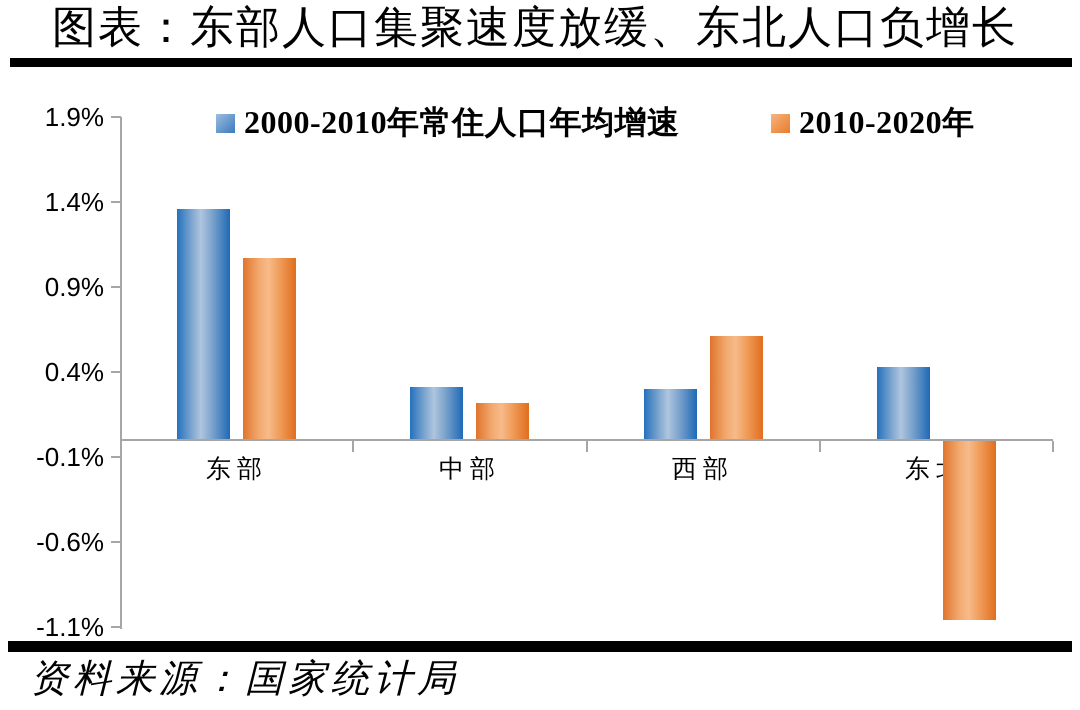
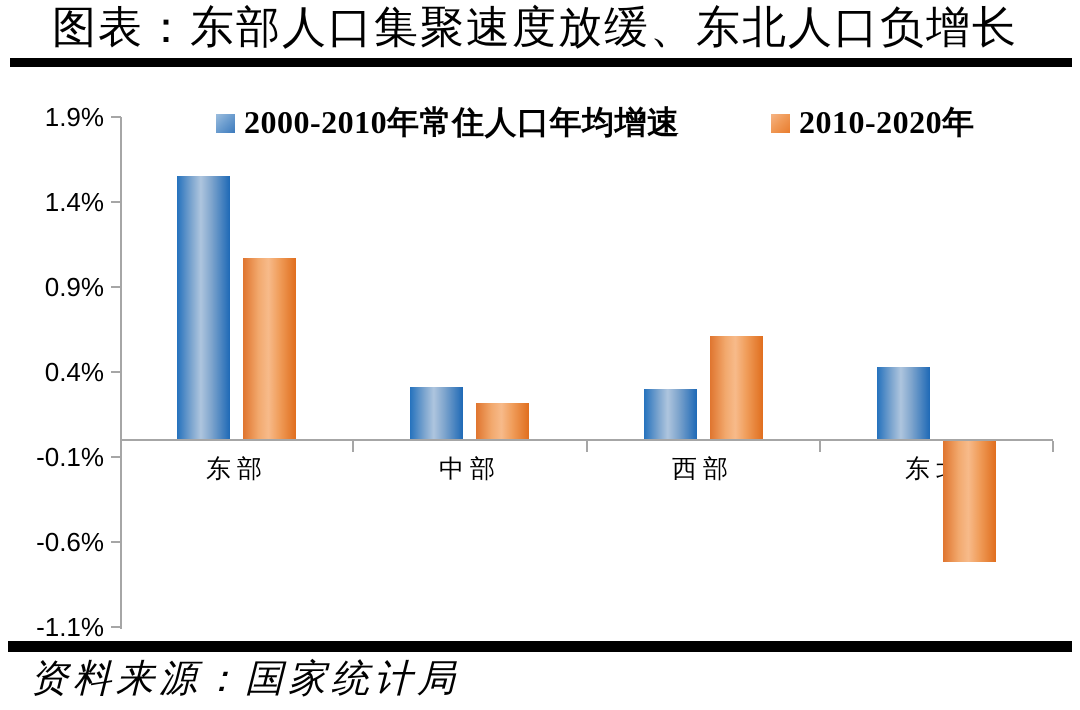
2000-2010年常住人口年均增速/东部: 1.36% -> 1.55%
2010-2020年/东北: -1.06% -> -0.72%
